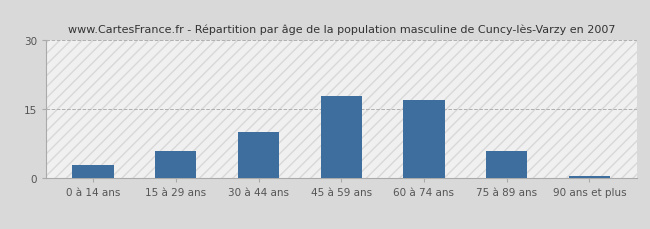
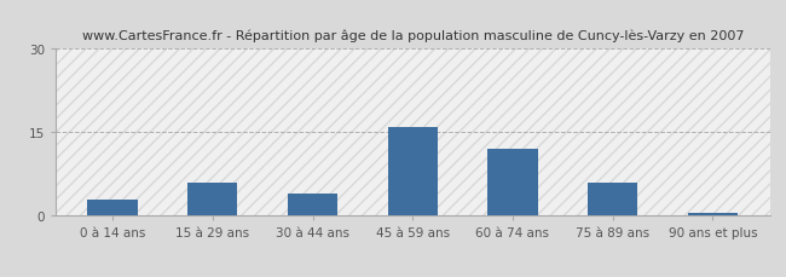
30 à 44 ans: 10.0 -> 4.0
45 à 59 ans: 18.0 -> 16.0
60 à 74 ans: 17.0 -> 12.0
